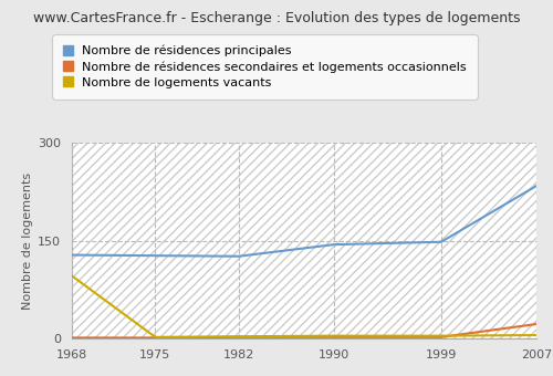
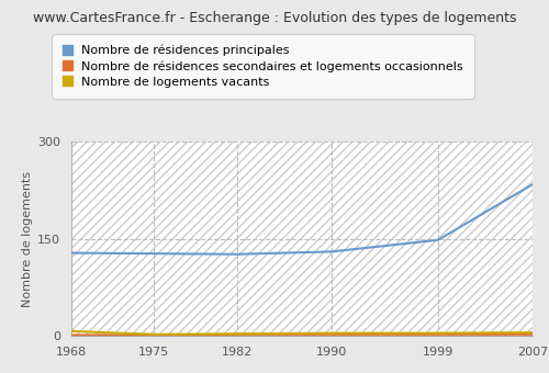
Nombre de logements vacants/1968: 96 -> 7
Nombre de résidences principales/1990: 144 -> 130
Nombre de résidences secondaires et logements occasionnels/2007: 22 -> 2
